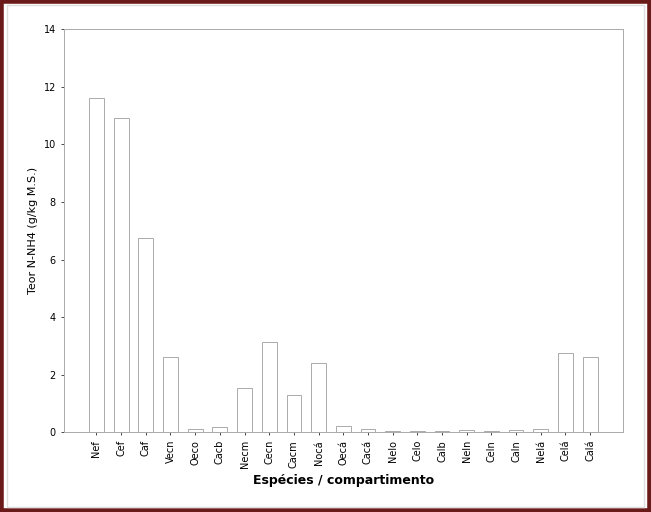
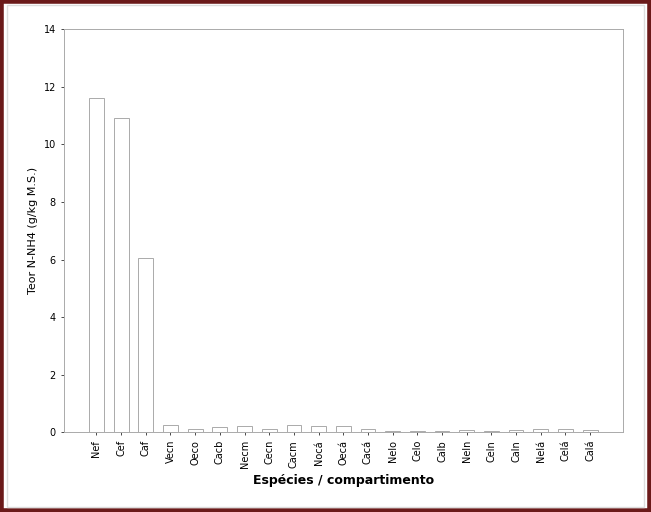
Caf: 6.75 -> 6.05
Vecn: 2.60 -> 0.27
Necm: 1.55 -> 0.22
Cecn: 3.15 -> 0.13
Cacm: 1.30 -> 0.27
Nocá: 2.40 -> 0.22
Celá: 2.75 -> 0.12
Calá: 2.60 -> 0.07
